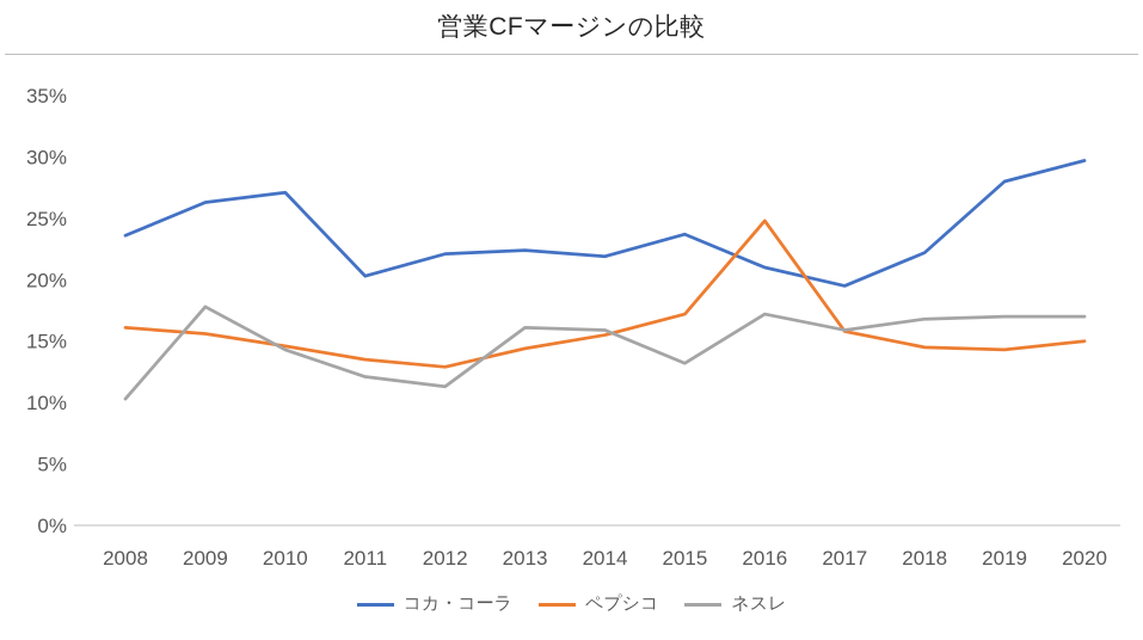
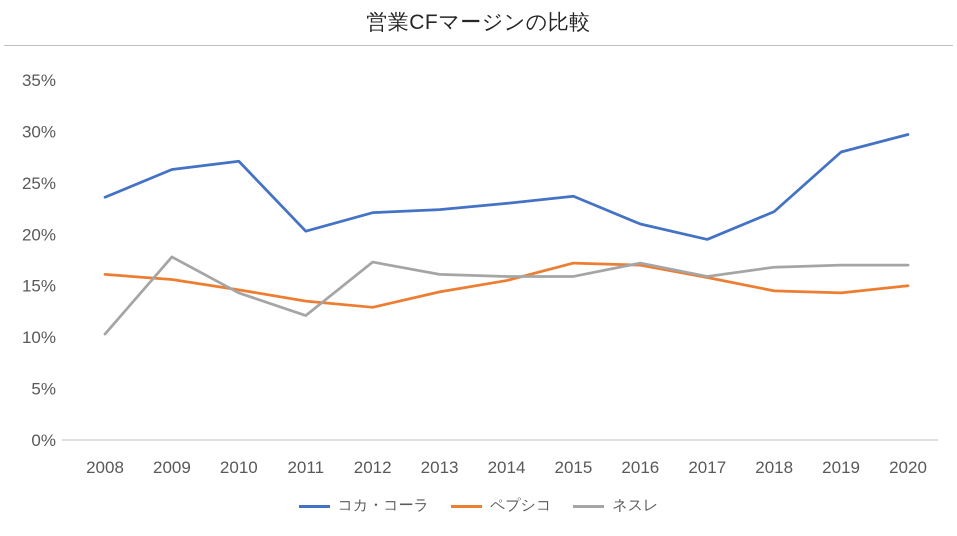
ネスレ/2012: 11.3% -> 17.3%
コカ・コーラ/2014: 21.9% -> 23.0%
ネスレ/2015: 13.2% -> 15.9%
ペプシコ/2016: 24.8% -> 17.0%
